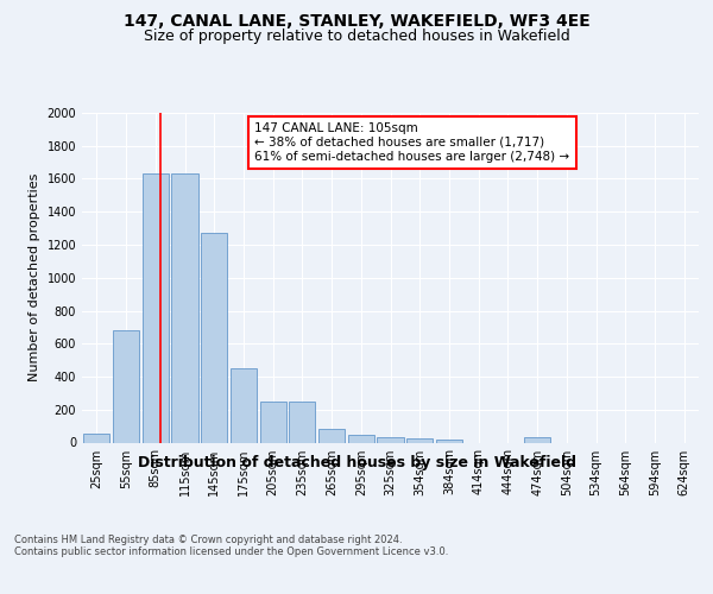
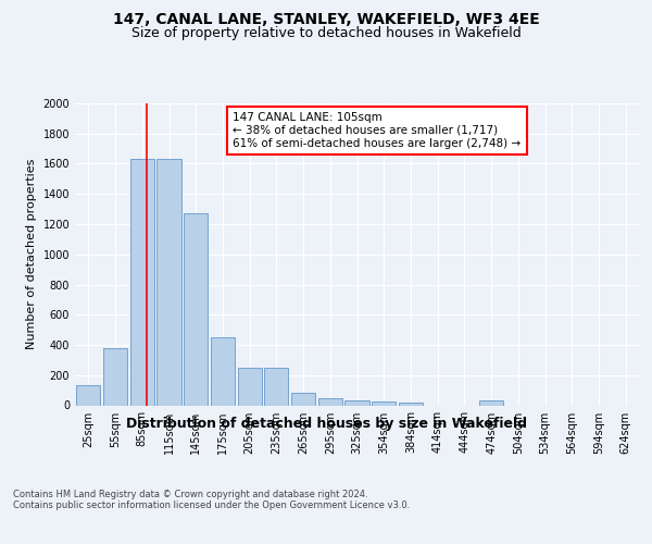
25sqm: 60 -> 130
55sqm: 680 -> 380
